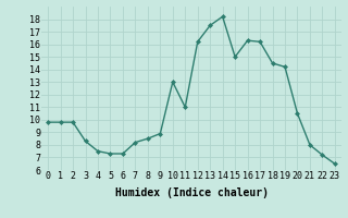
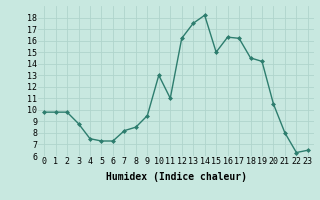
3: 8.3 -> 8.8
9: 8.9 -> 9.5
22: 7.2 -> 6.3
